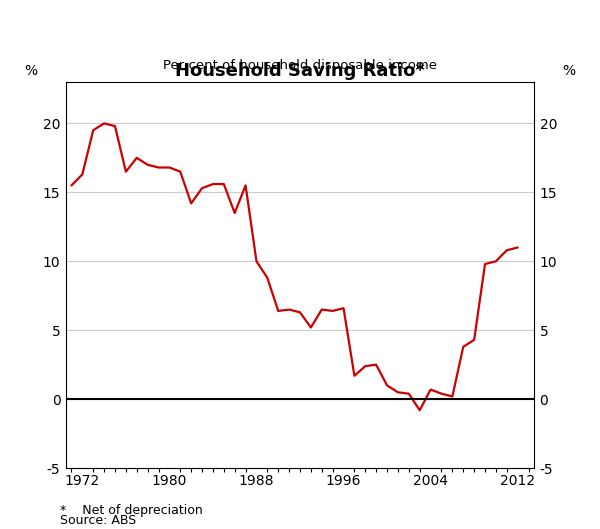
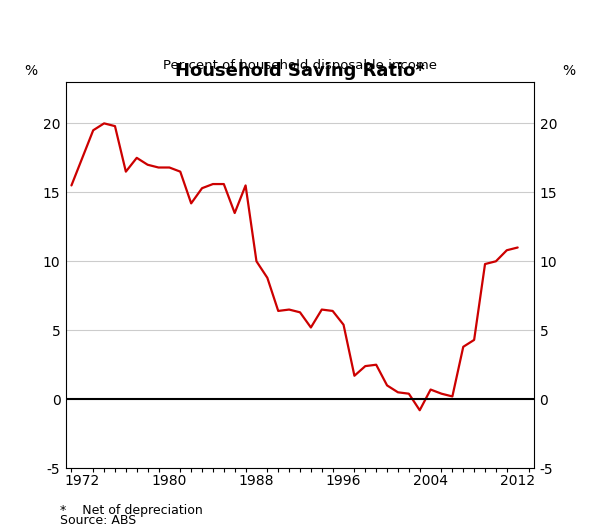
1972: 16.3 -> 17.5
1996: 6.6 -> 5.4
